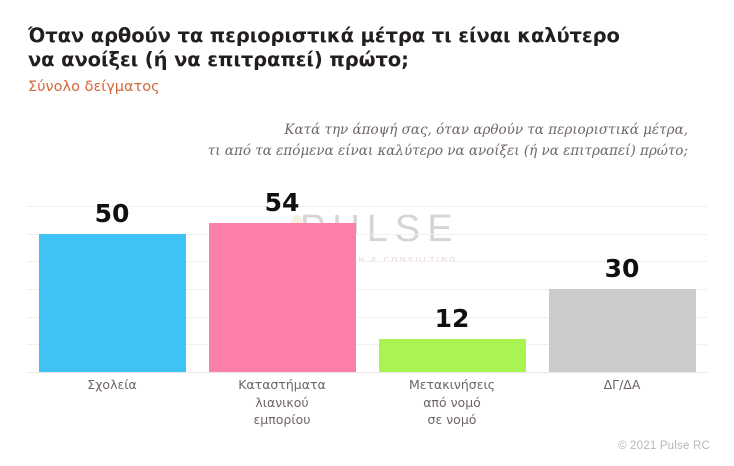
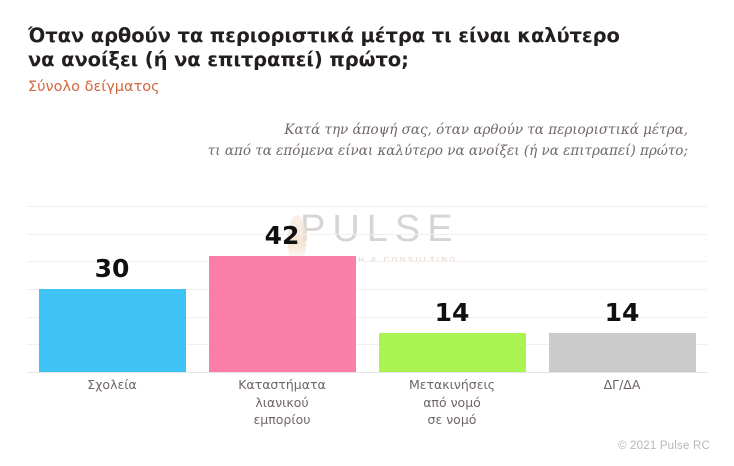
Σχολεία: 50 -> 30
Καταστήματα λιανικού εμπορίου: 54 -> 42
Μετακινήσεις από νομό σε νομό: 12 -> 14
ΔΓ/ΔΑ: 30 -> 14
